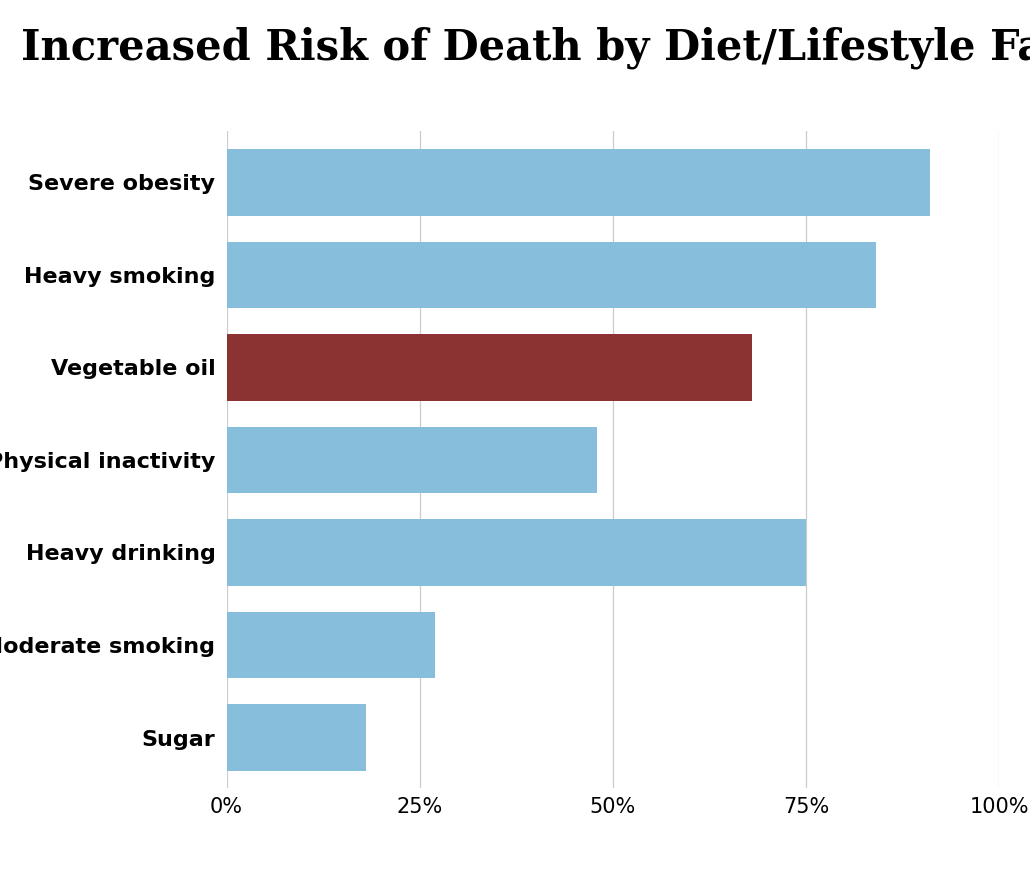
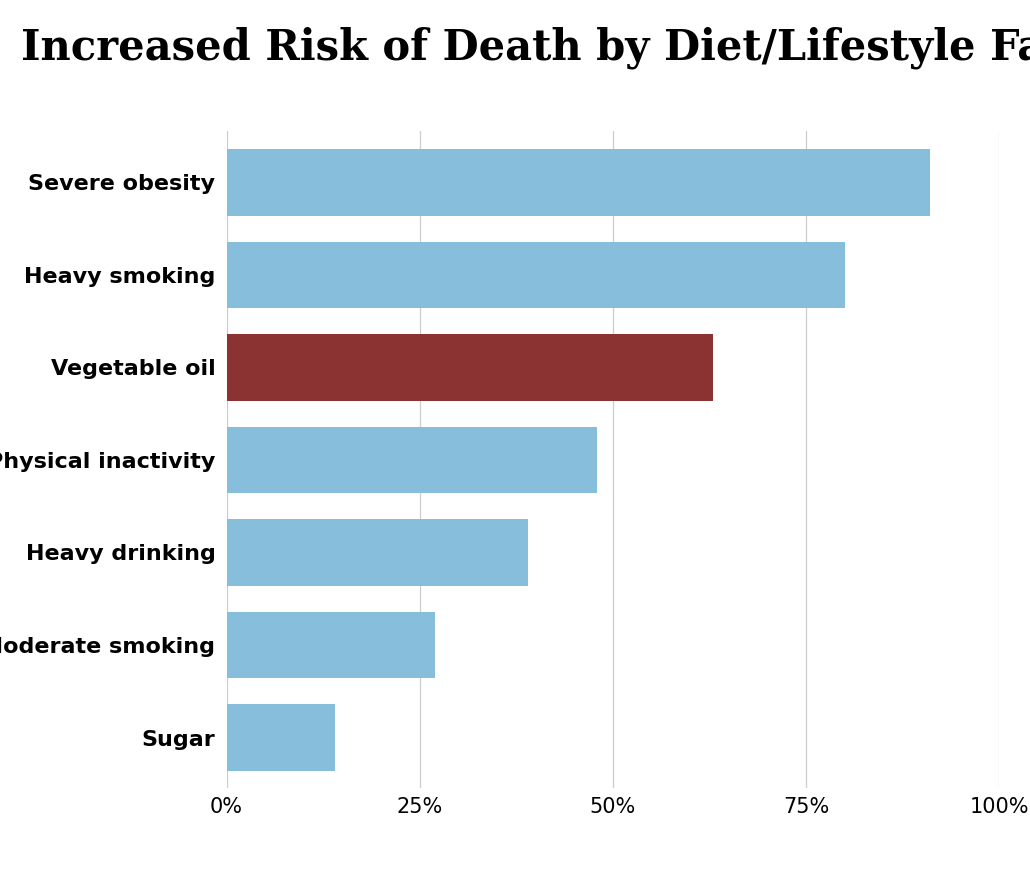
Heavy smoking: 84% -> 80%
Vegetable oil: 68% -> 63%
Heavy drinking: 75% -> 39%
Sugar: 18% -> 14%
